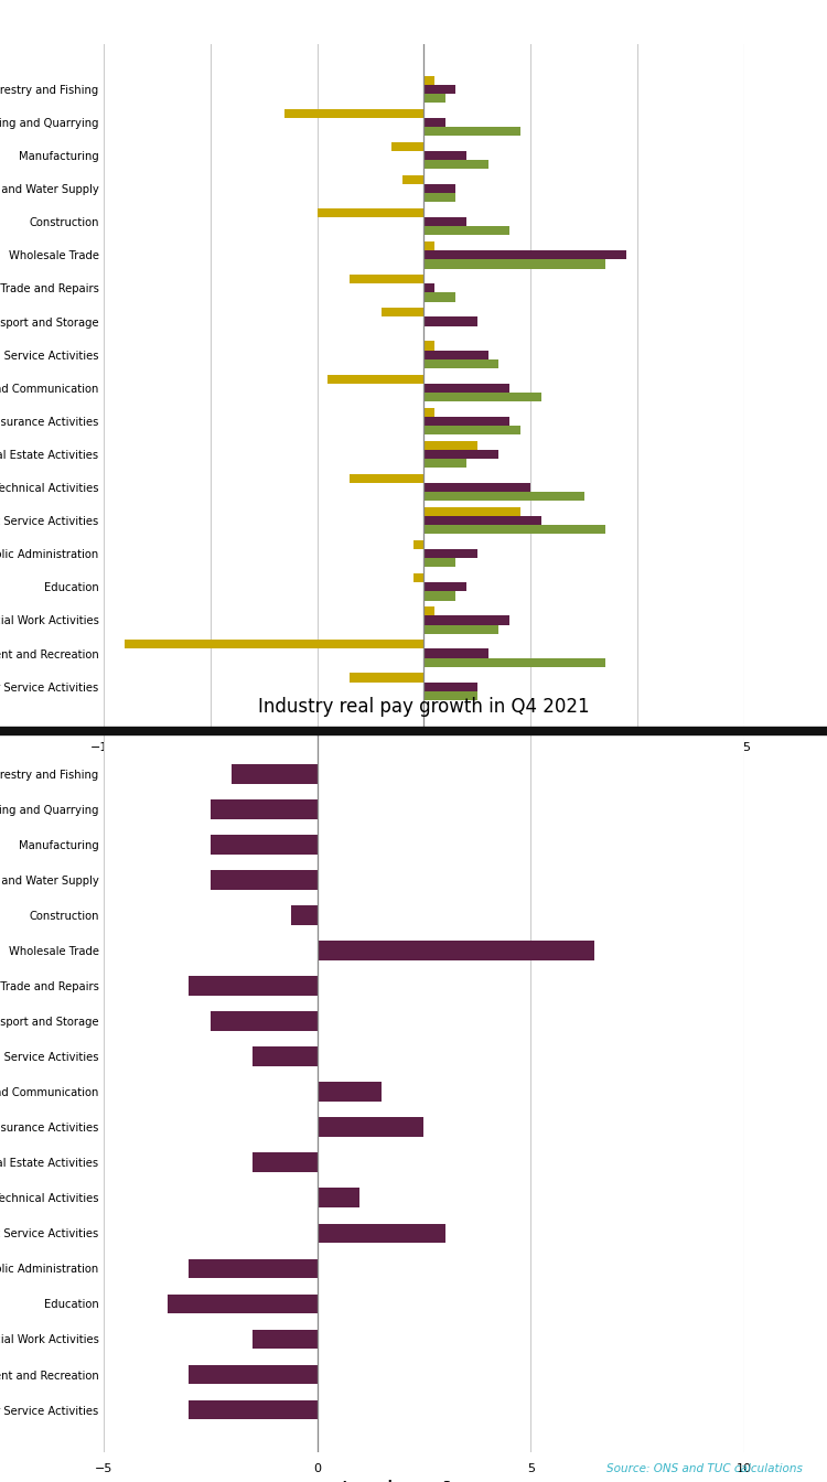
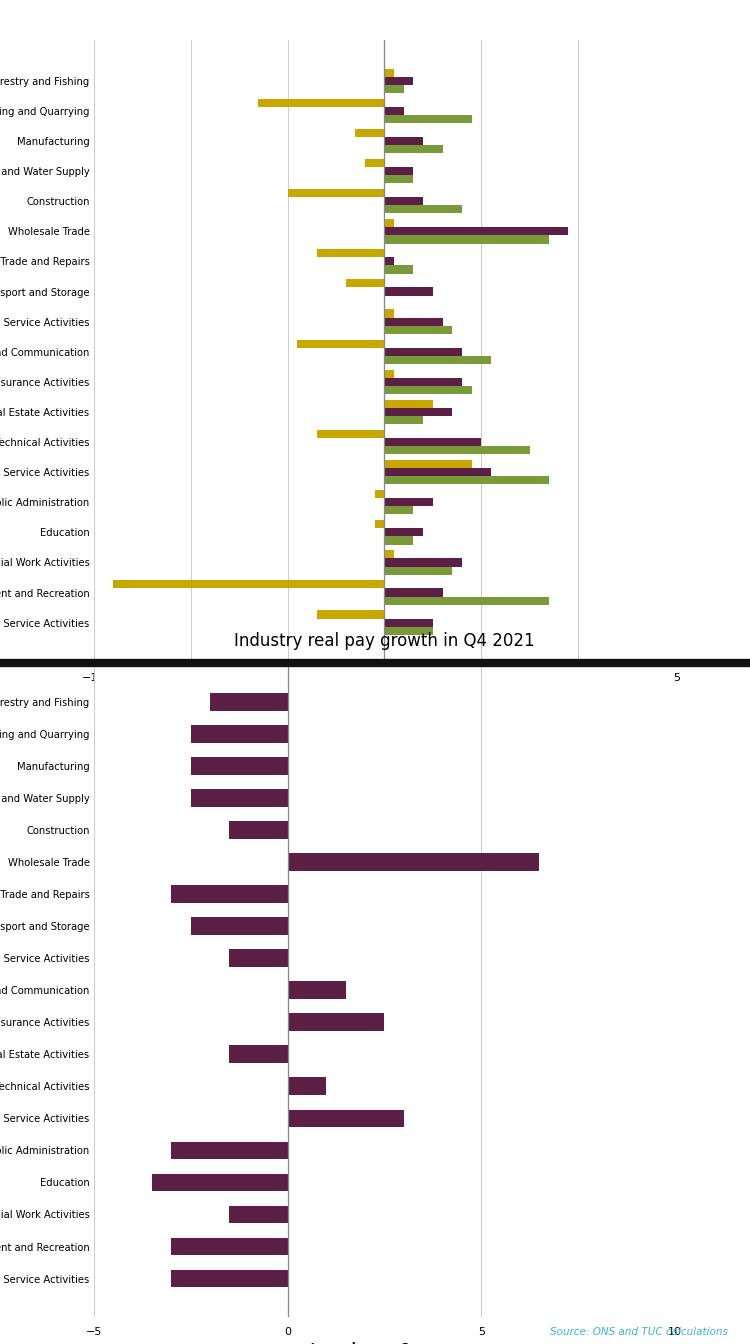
Industry real pay growth in Q4 2021/Construction: -0.6 -> -1.5
